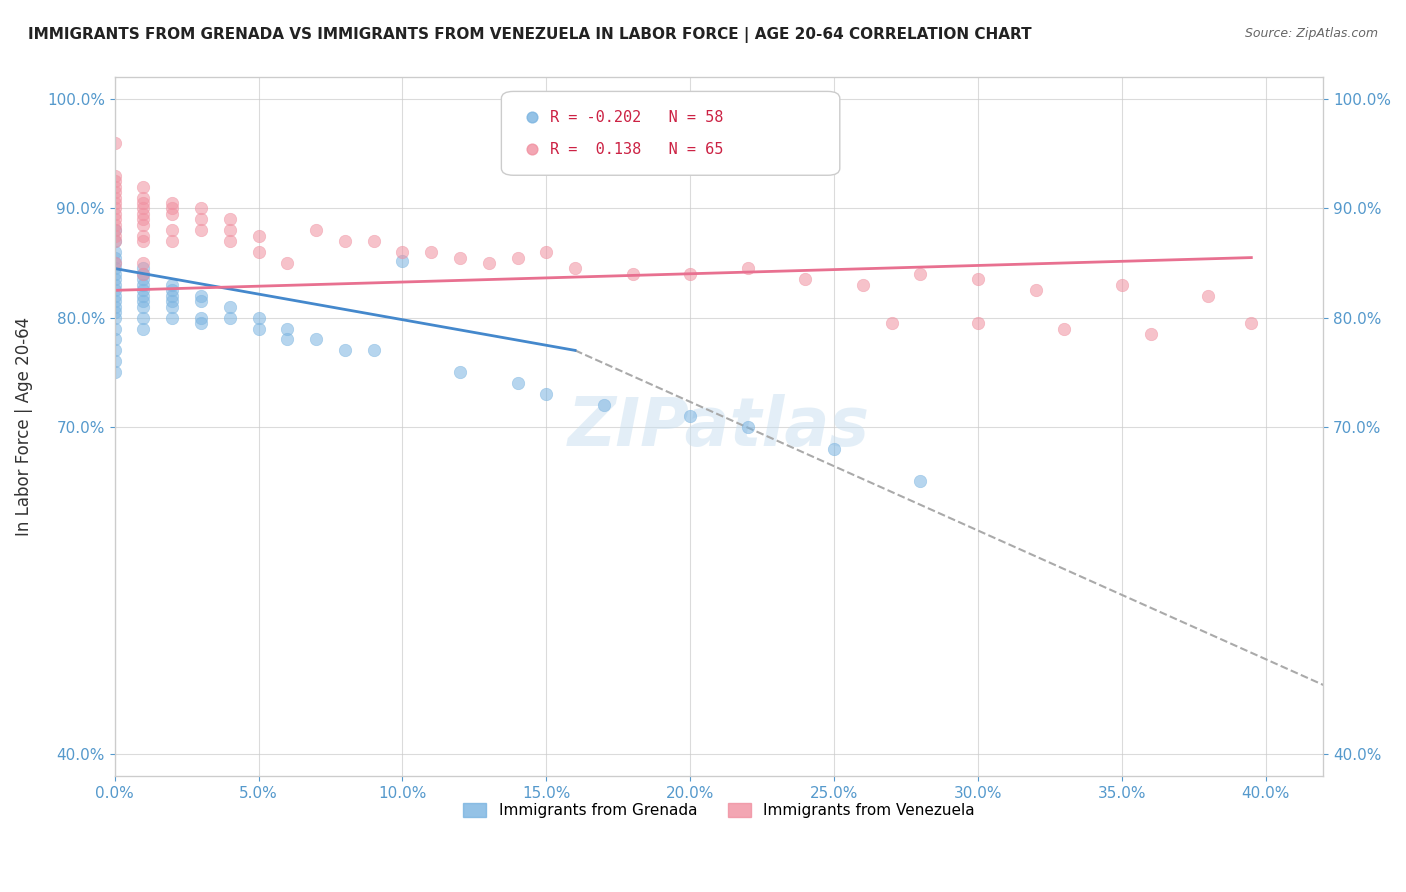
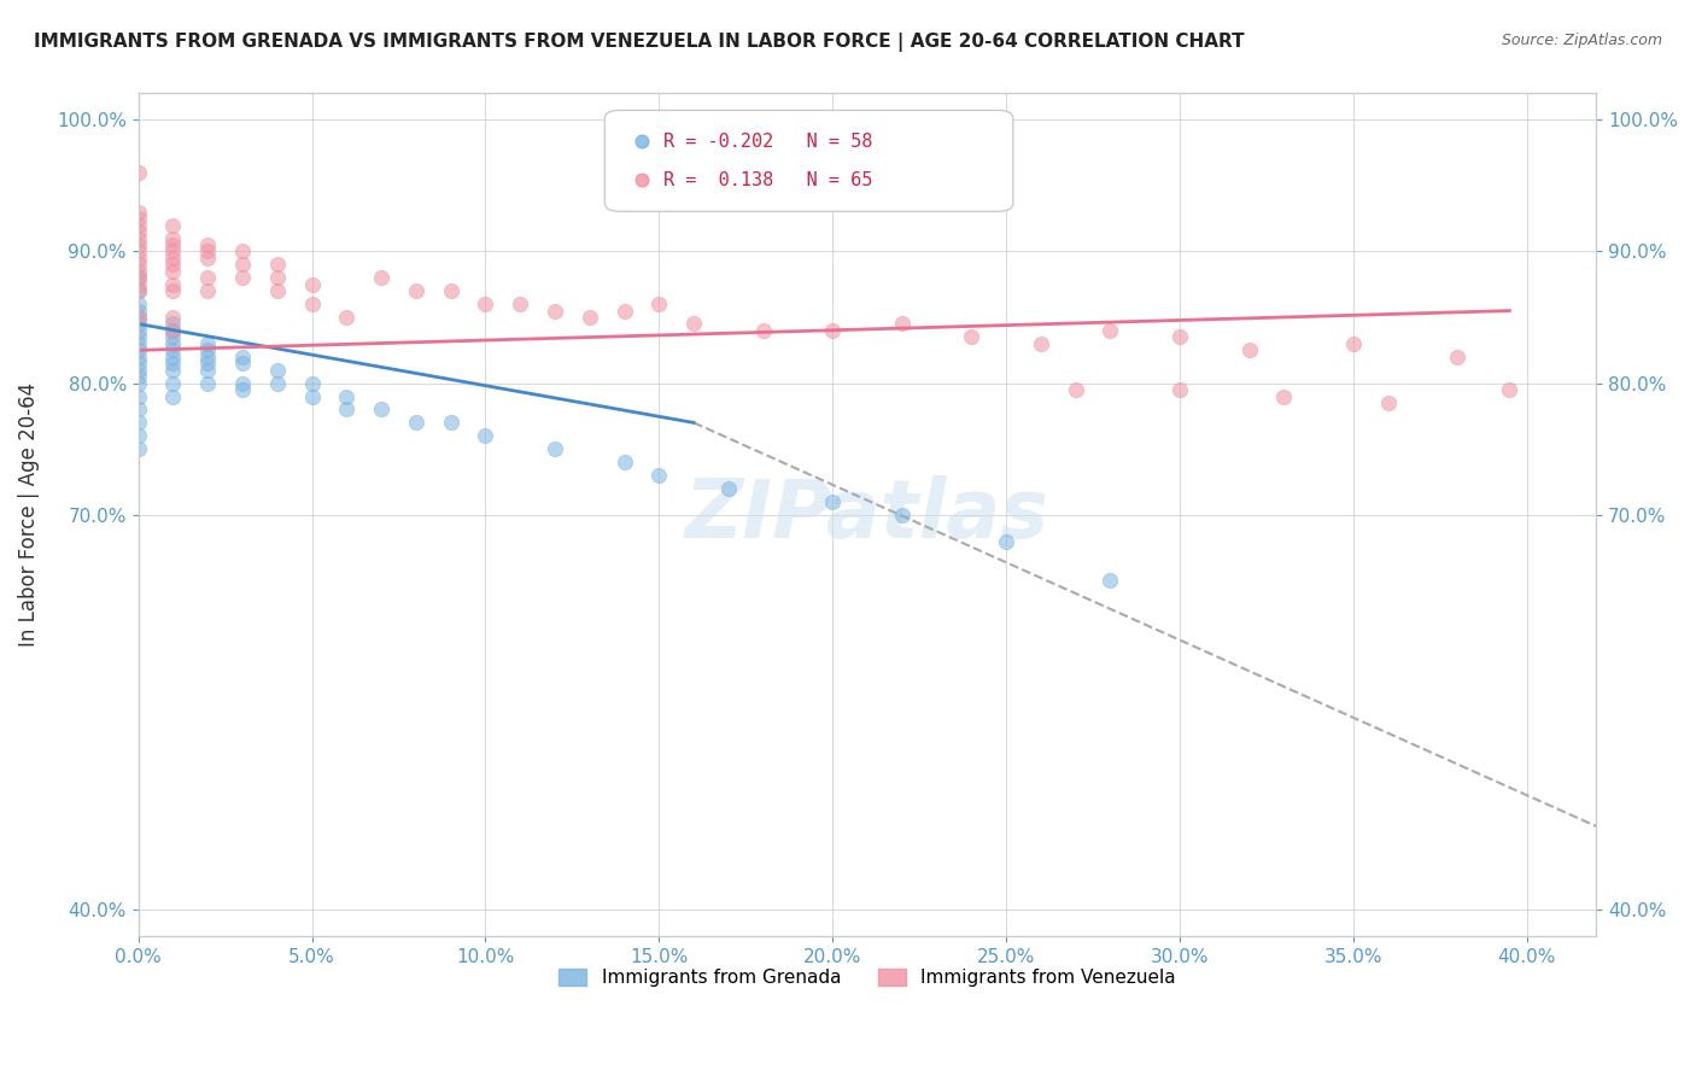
Immigrants from Grenada/10.0%: 85.2% -> 76.0%
